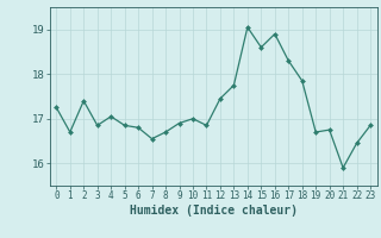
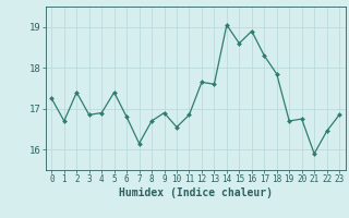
4: 17.05 -> 16.90
5: 16.85 -> 17.40
7: 16.55 -> 16.15
10: 17.00 -> 16.55
12: 17.45 -> 17.65
13: 17.75 -> 17.60
